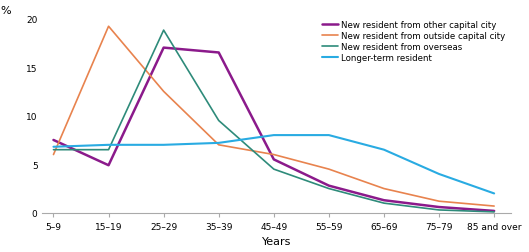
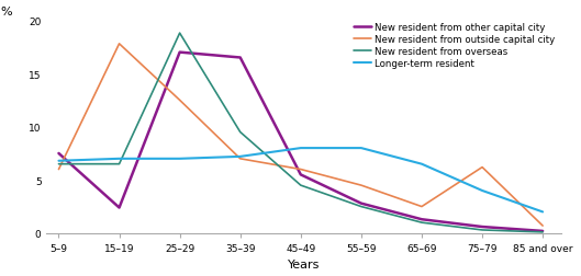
New resident from other capital city/15–19: 4.9 -> 2.4
New resident from outside capital city/15–19: 19.2 -> 17.8
New resident from outside capital city/75–79: 1.2 -> 6.2
